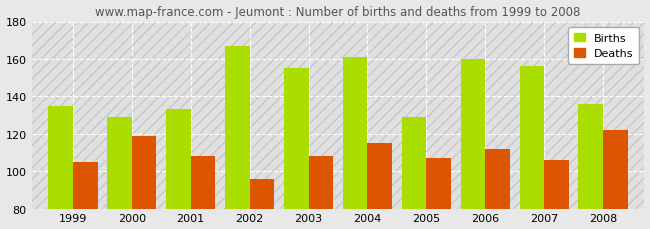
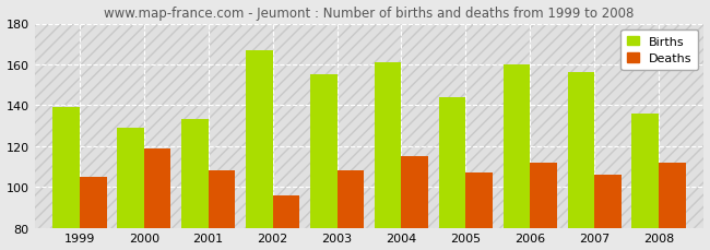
Births/1999: 135 -> 139
Births/2005: 129 -> 144
Deaths/2008: 122 -> 112
